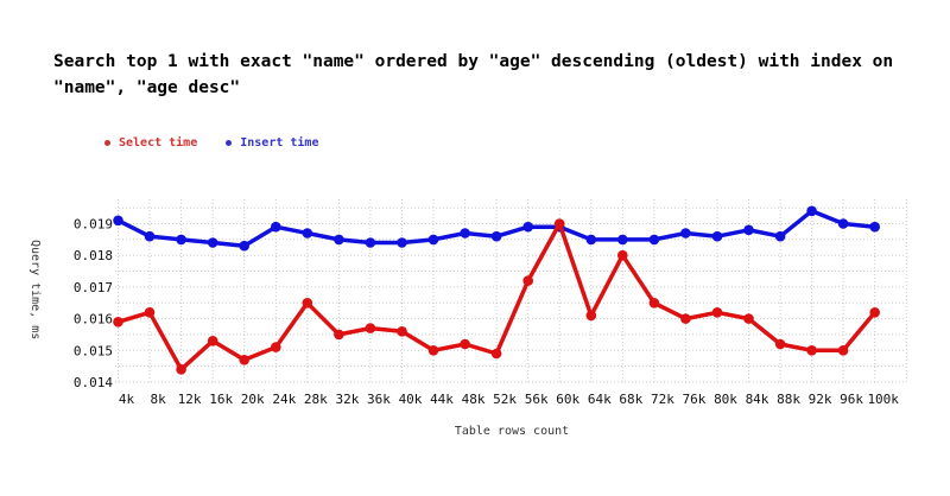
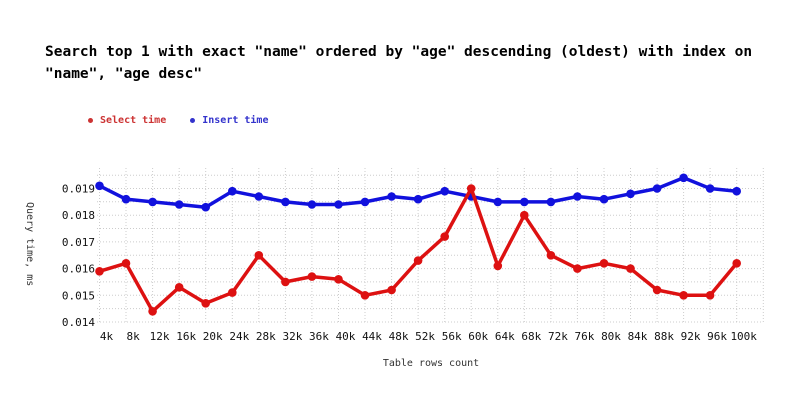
Select time/52k: 0.0149 -> 0.0163
Insert time/60k: 0.0189 -> 0.0187
Insert time/88k: 0.0186 -> 0.0190
